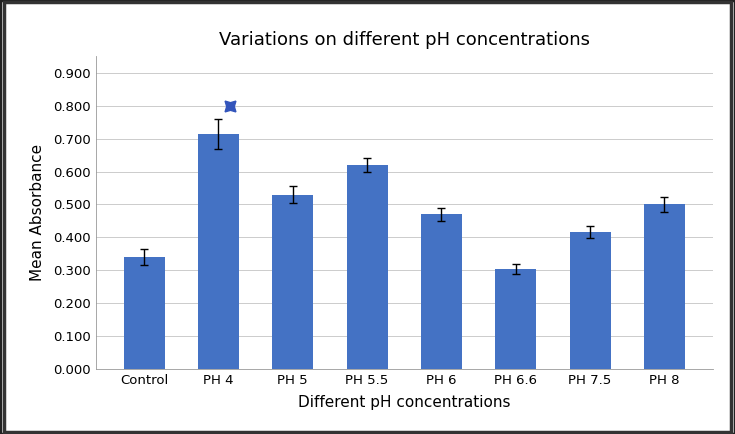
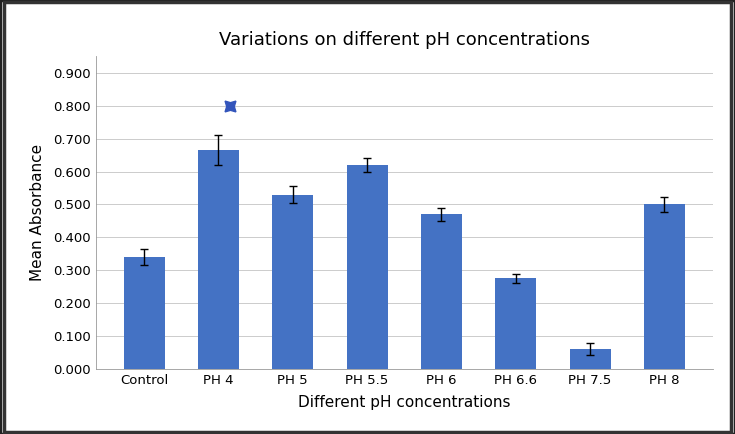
PH 4: 0.715 -> 0.665
PH 6.6: 0.305 -> 0.275
PH 7.5: 0.415 -> 0.060
